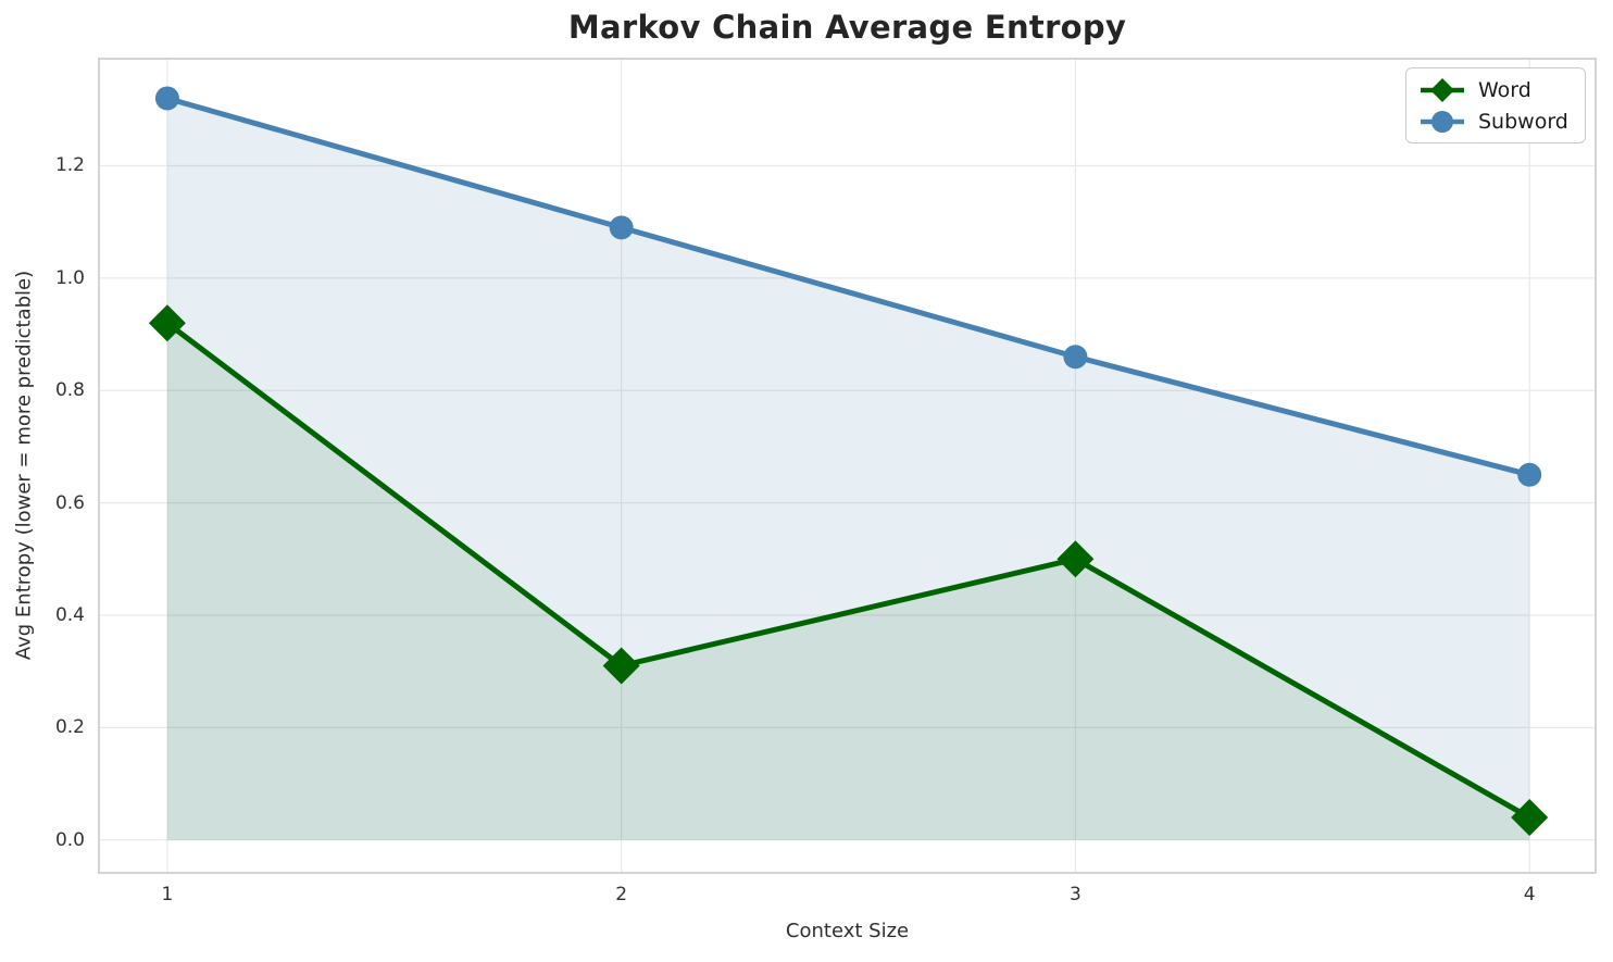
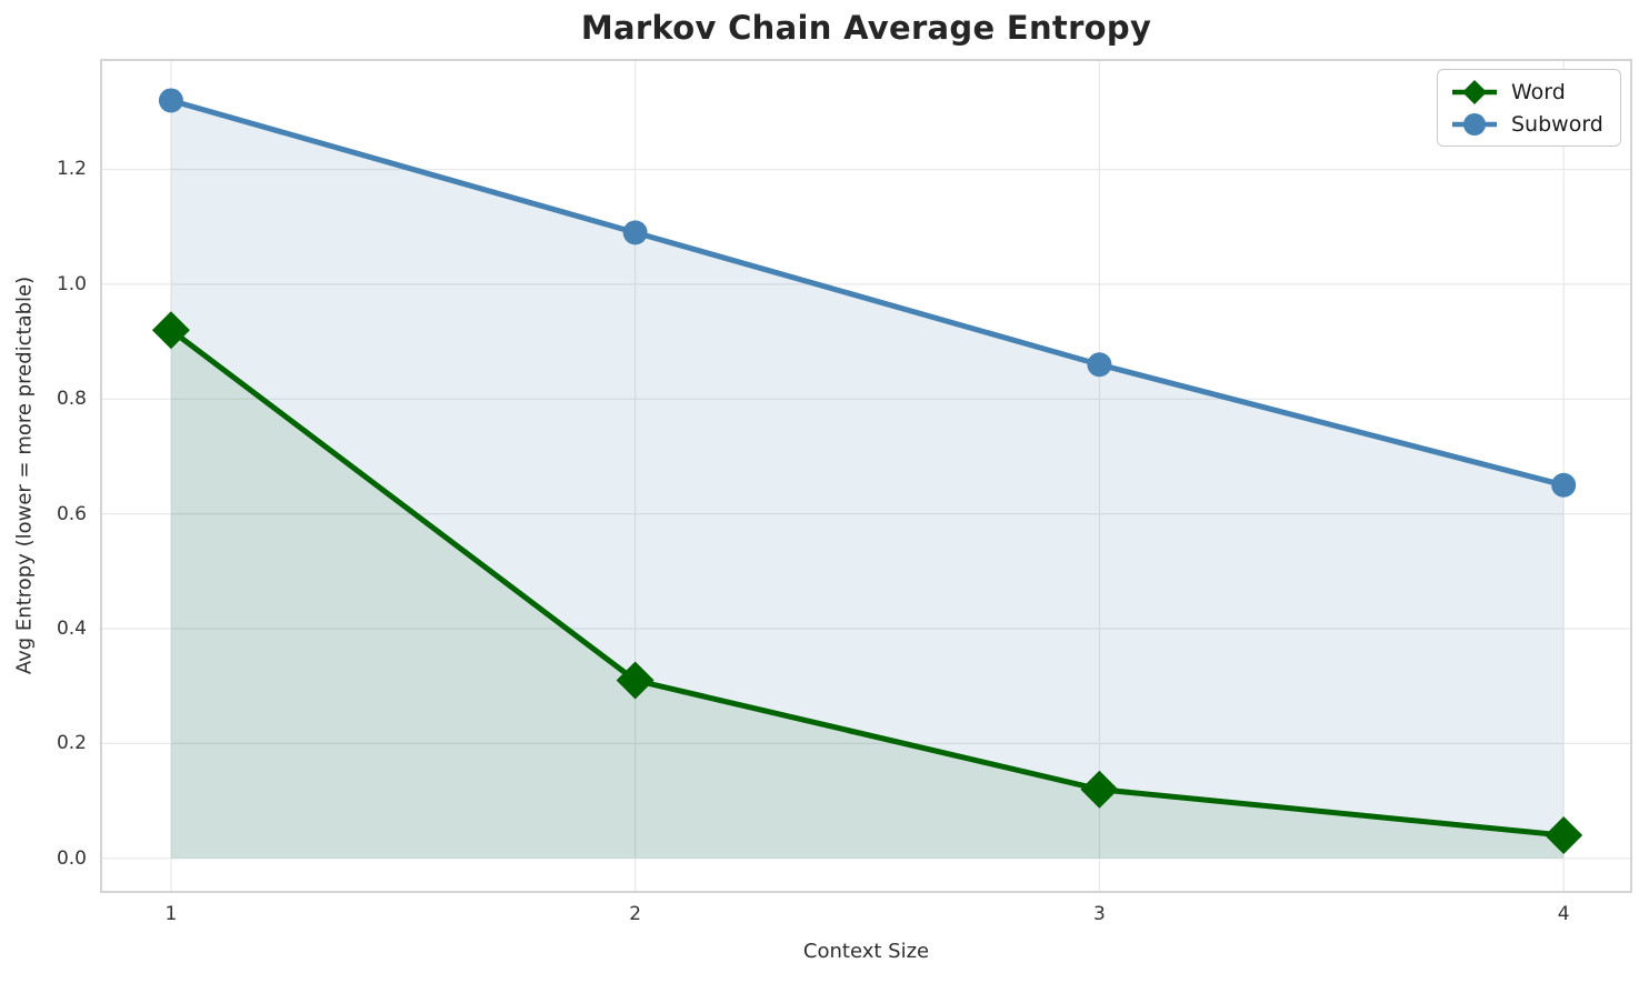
Word/3: 0.50 -> 0.12
